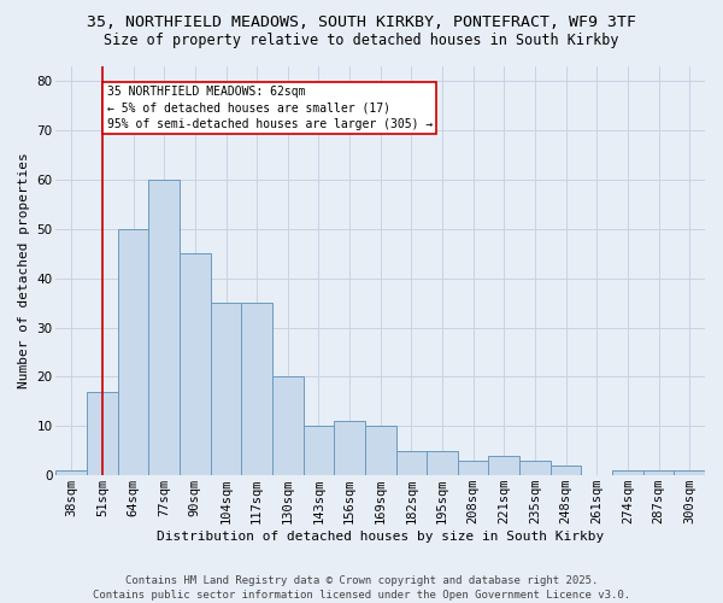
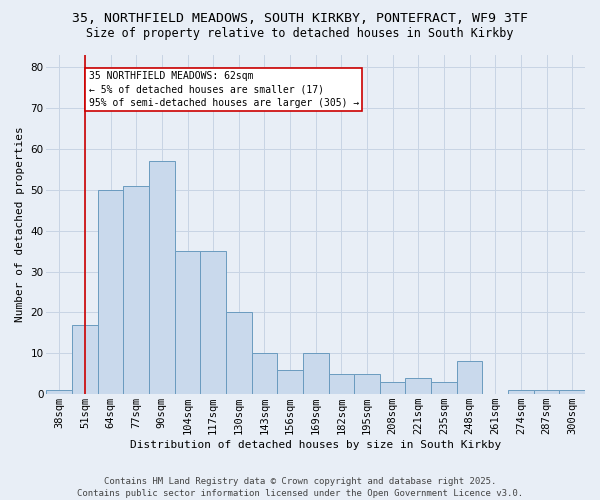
77sqm: 60 -> 51
90sqm: 45 -> 57
156sqm: 11 -> 6
248sqm: 2 -> 8
